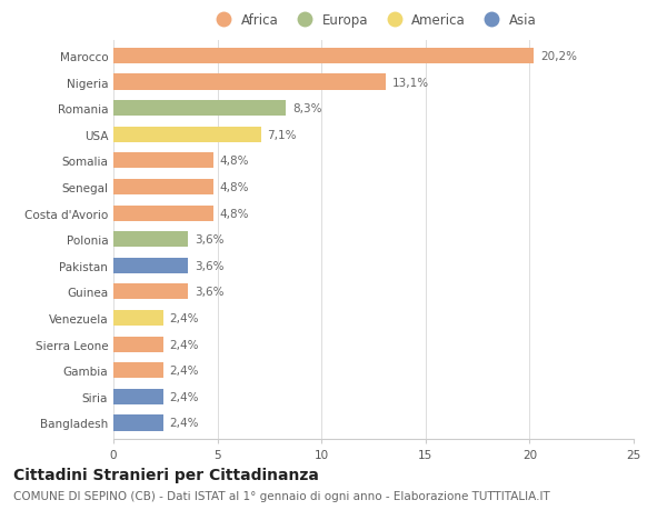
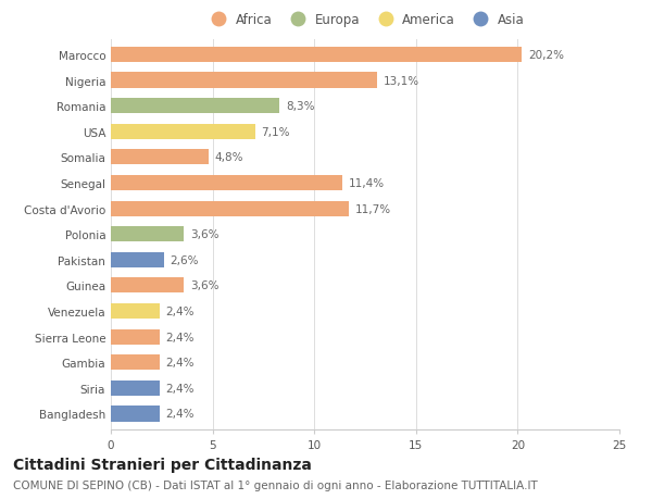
Senegal: 4,8% -> 11,4%
Costa d'Avorio: 4,8% -> 11,7%
Pakistan: 3,6% -> 2,6%
